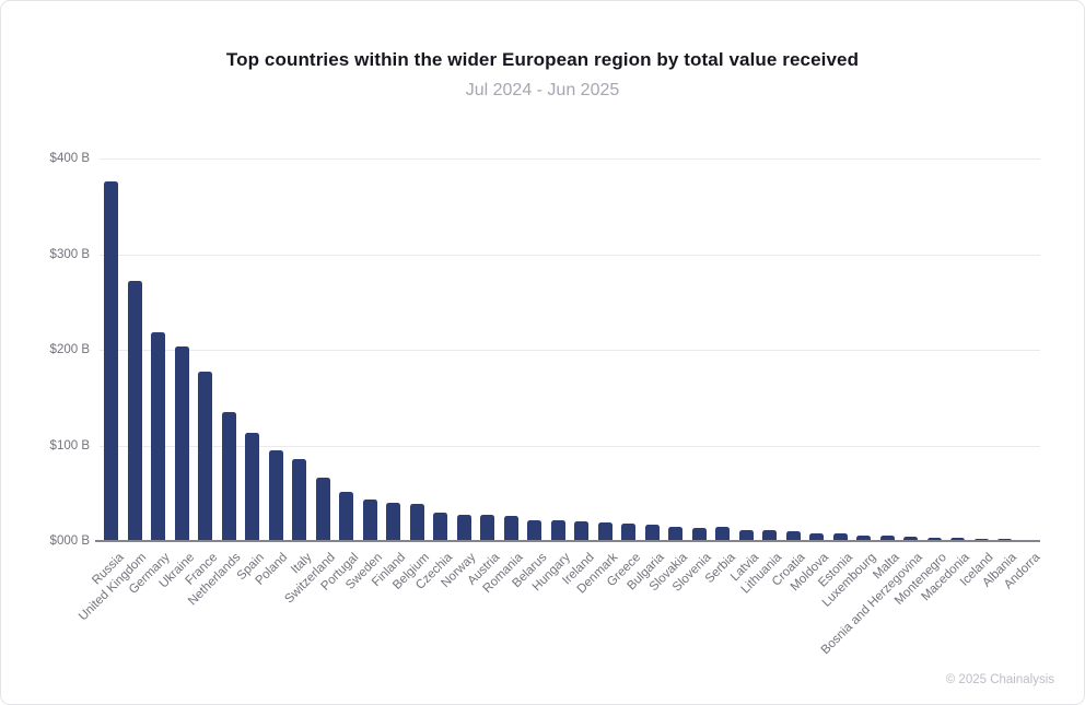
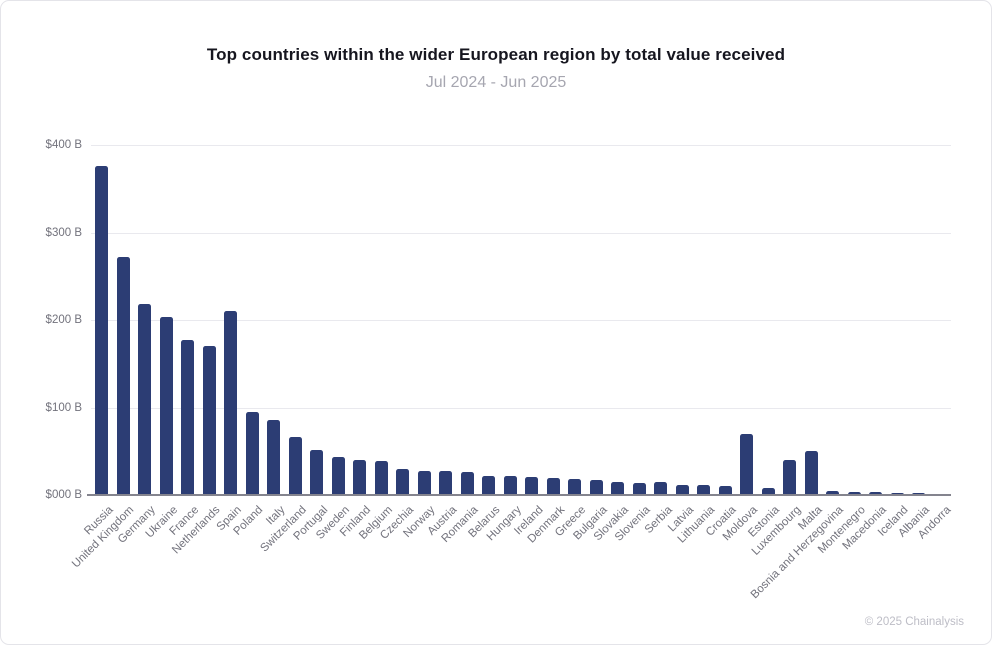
Netherlands: $140B -> $170B
Spain: $110B -> $210B
Moldova: $10B -> $70B
Luxembourg: $10B -> $40B
Malta: $10B -> $50B
